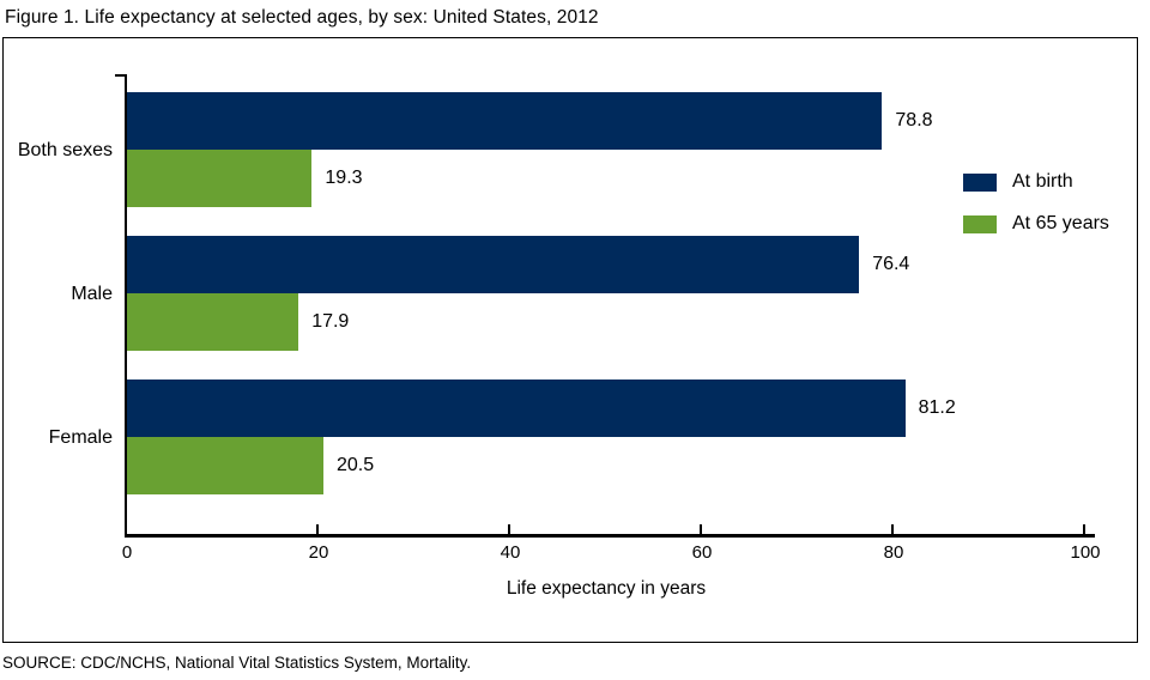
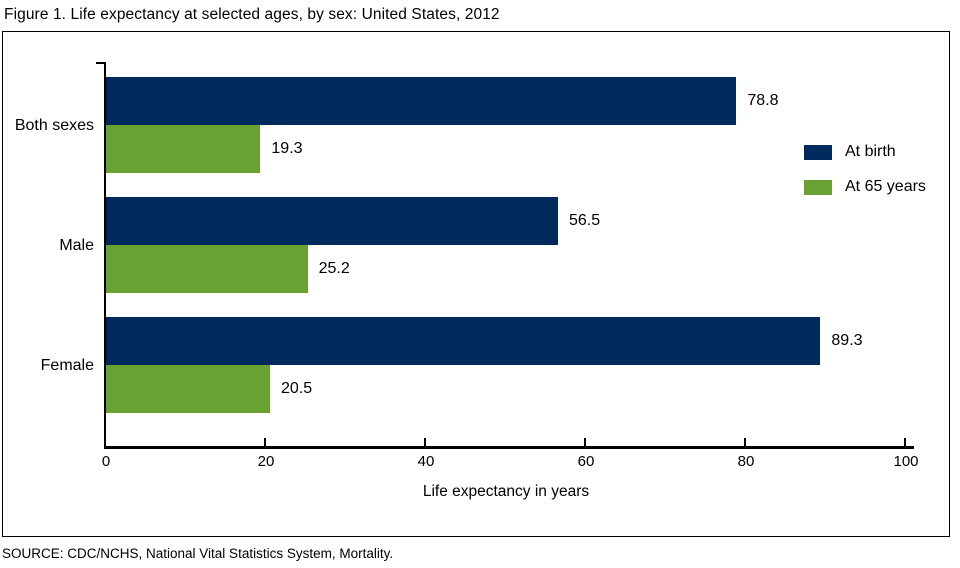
At birth/Male: 76.4 -> 56.5
At 65 years/Male: 17.9 -> 25.2
At birth/Female: 81.2 -> 89.3
